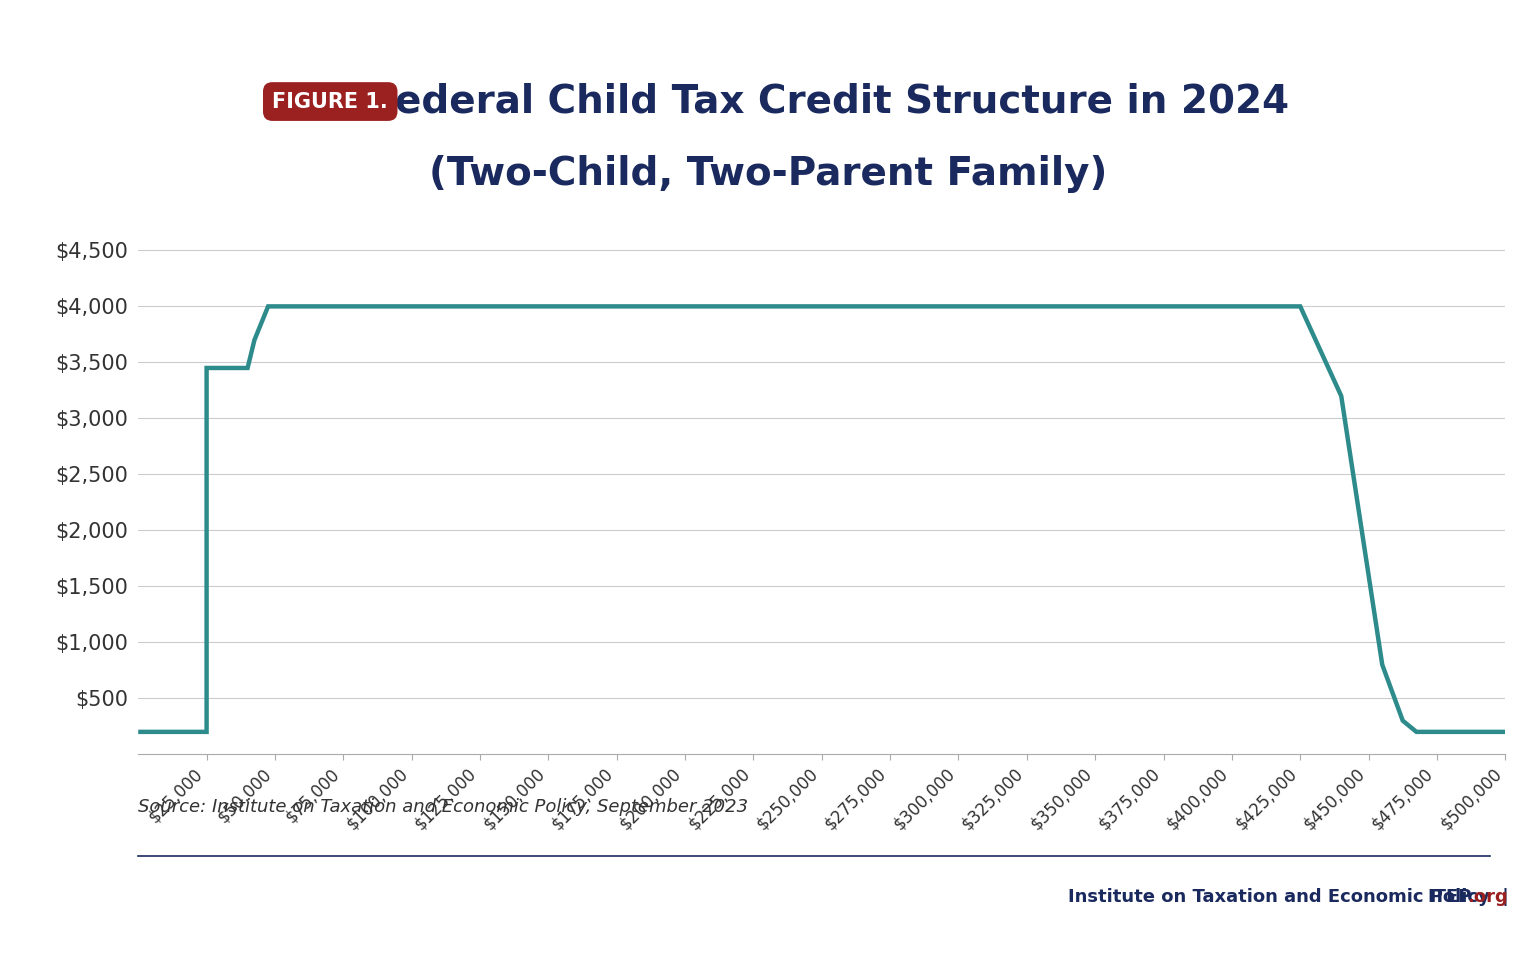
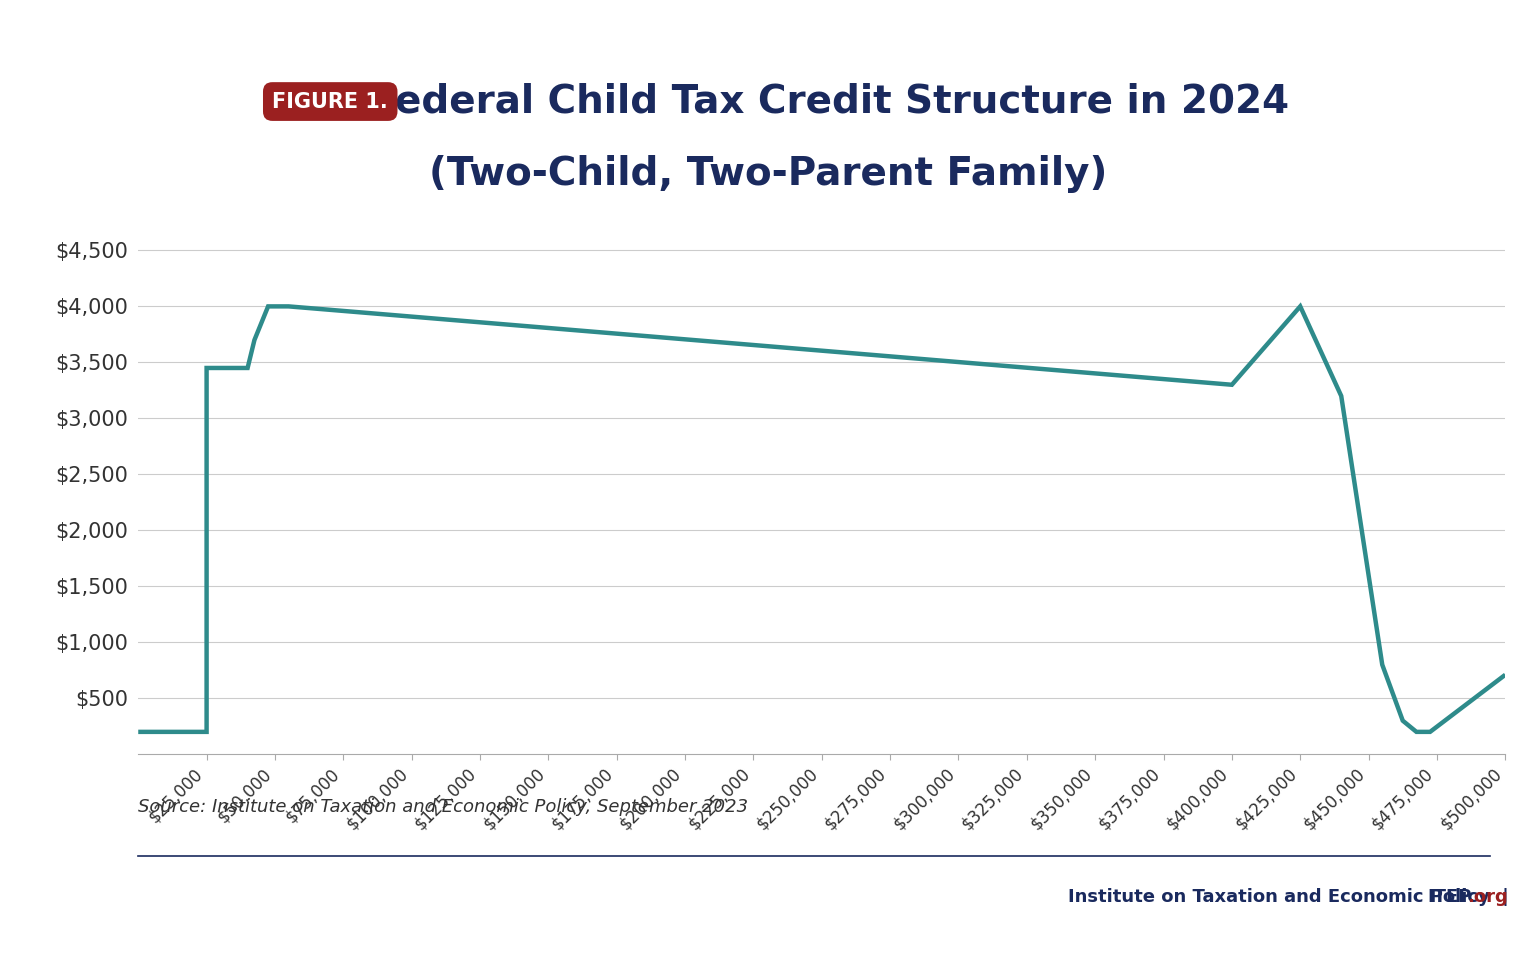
$400,000: $4,000 -> $3,300
$500,000: $200 -> $710
